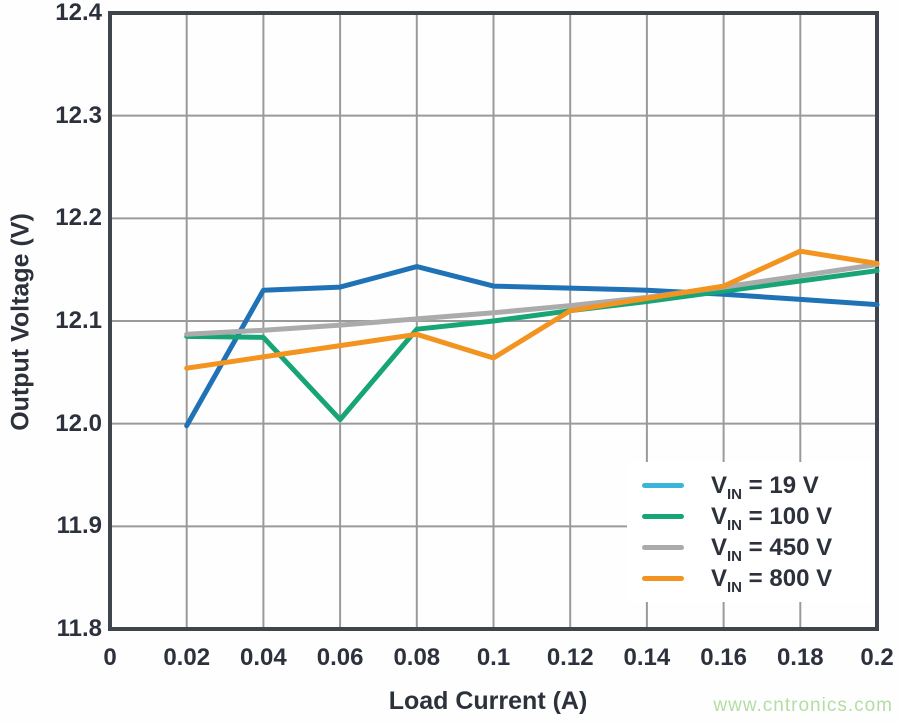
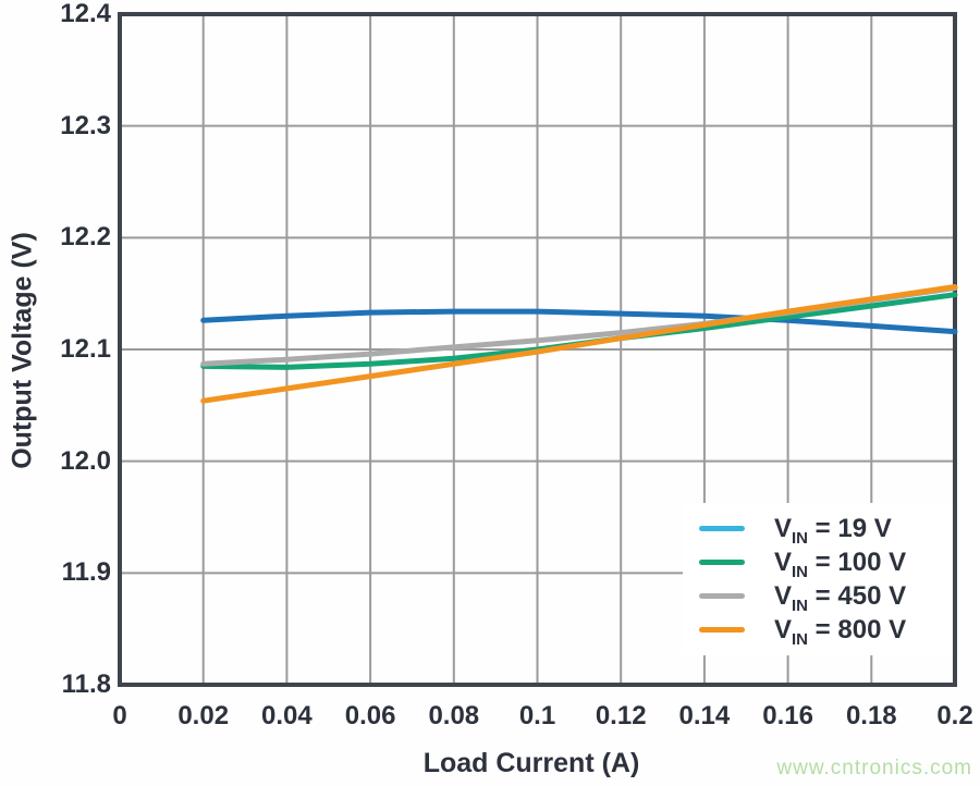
VIN = 19 V/0.02: 11.998 -> 12.126
VIN = 100 V/0.06: 12.004 -> 12.087
VIN = 19 V/0.08: 12.153 -> 12.134
VIN = 800 V/0.1: 12.064 -> 12.098
VIN = 800 V/0.18: 12.168 -> 12.145
